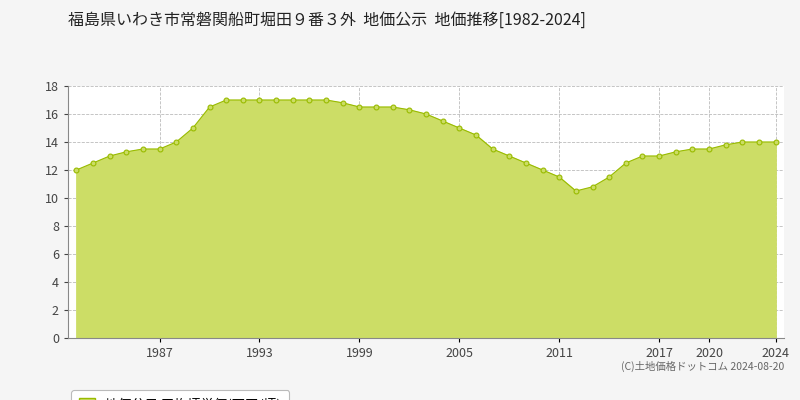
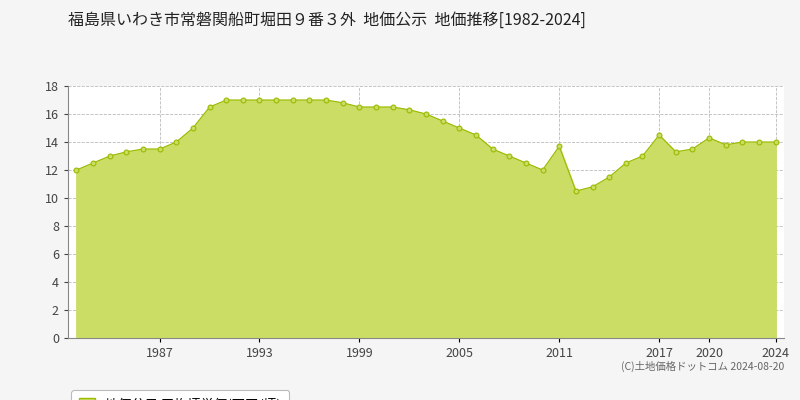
2011: 11.5 -> 13.7
2017: 13.0 -> 14.5
2020: 13.5 -> 14.3
